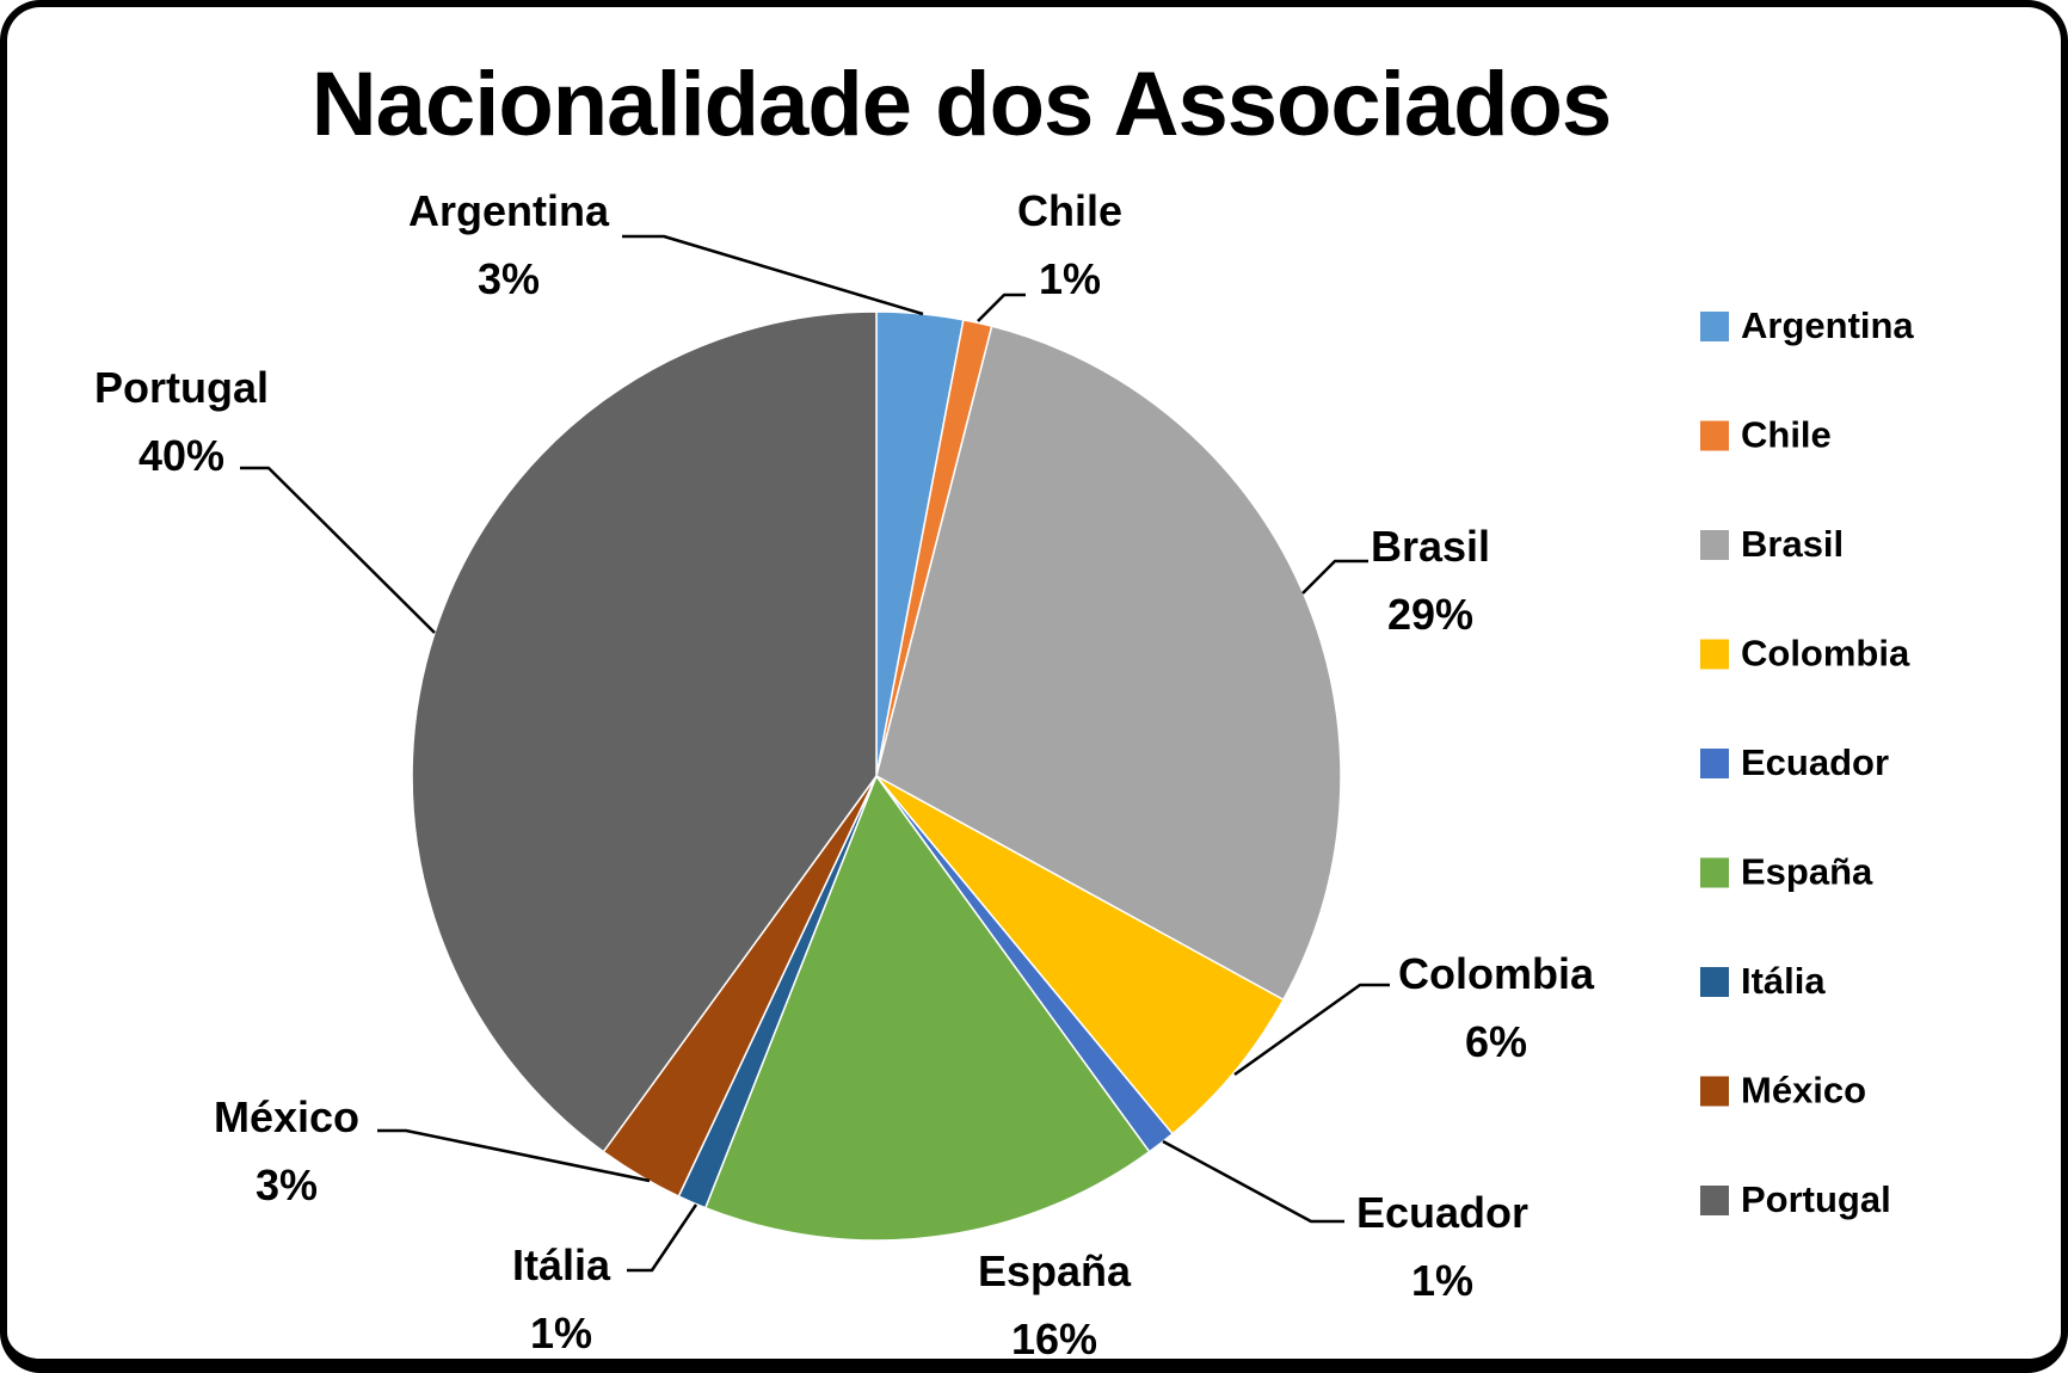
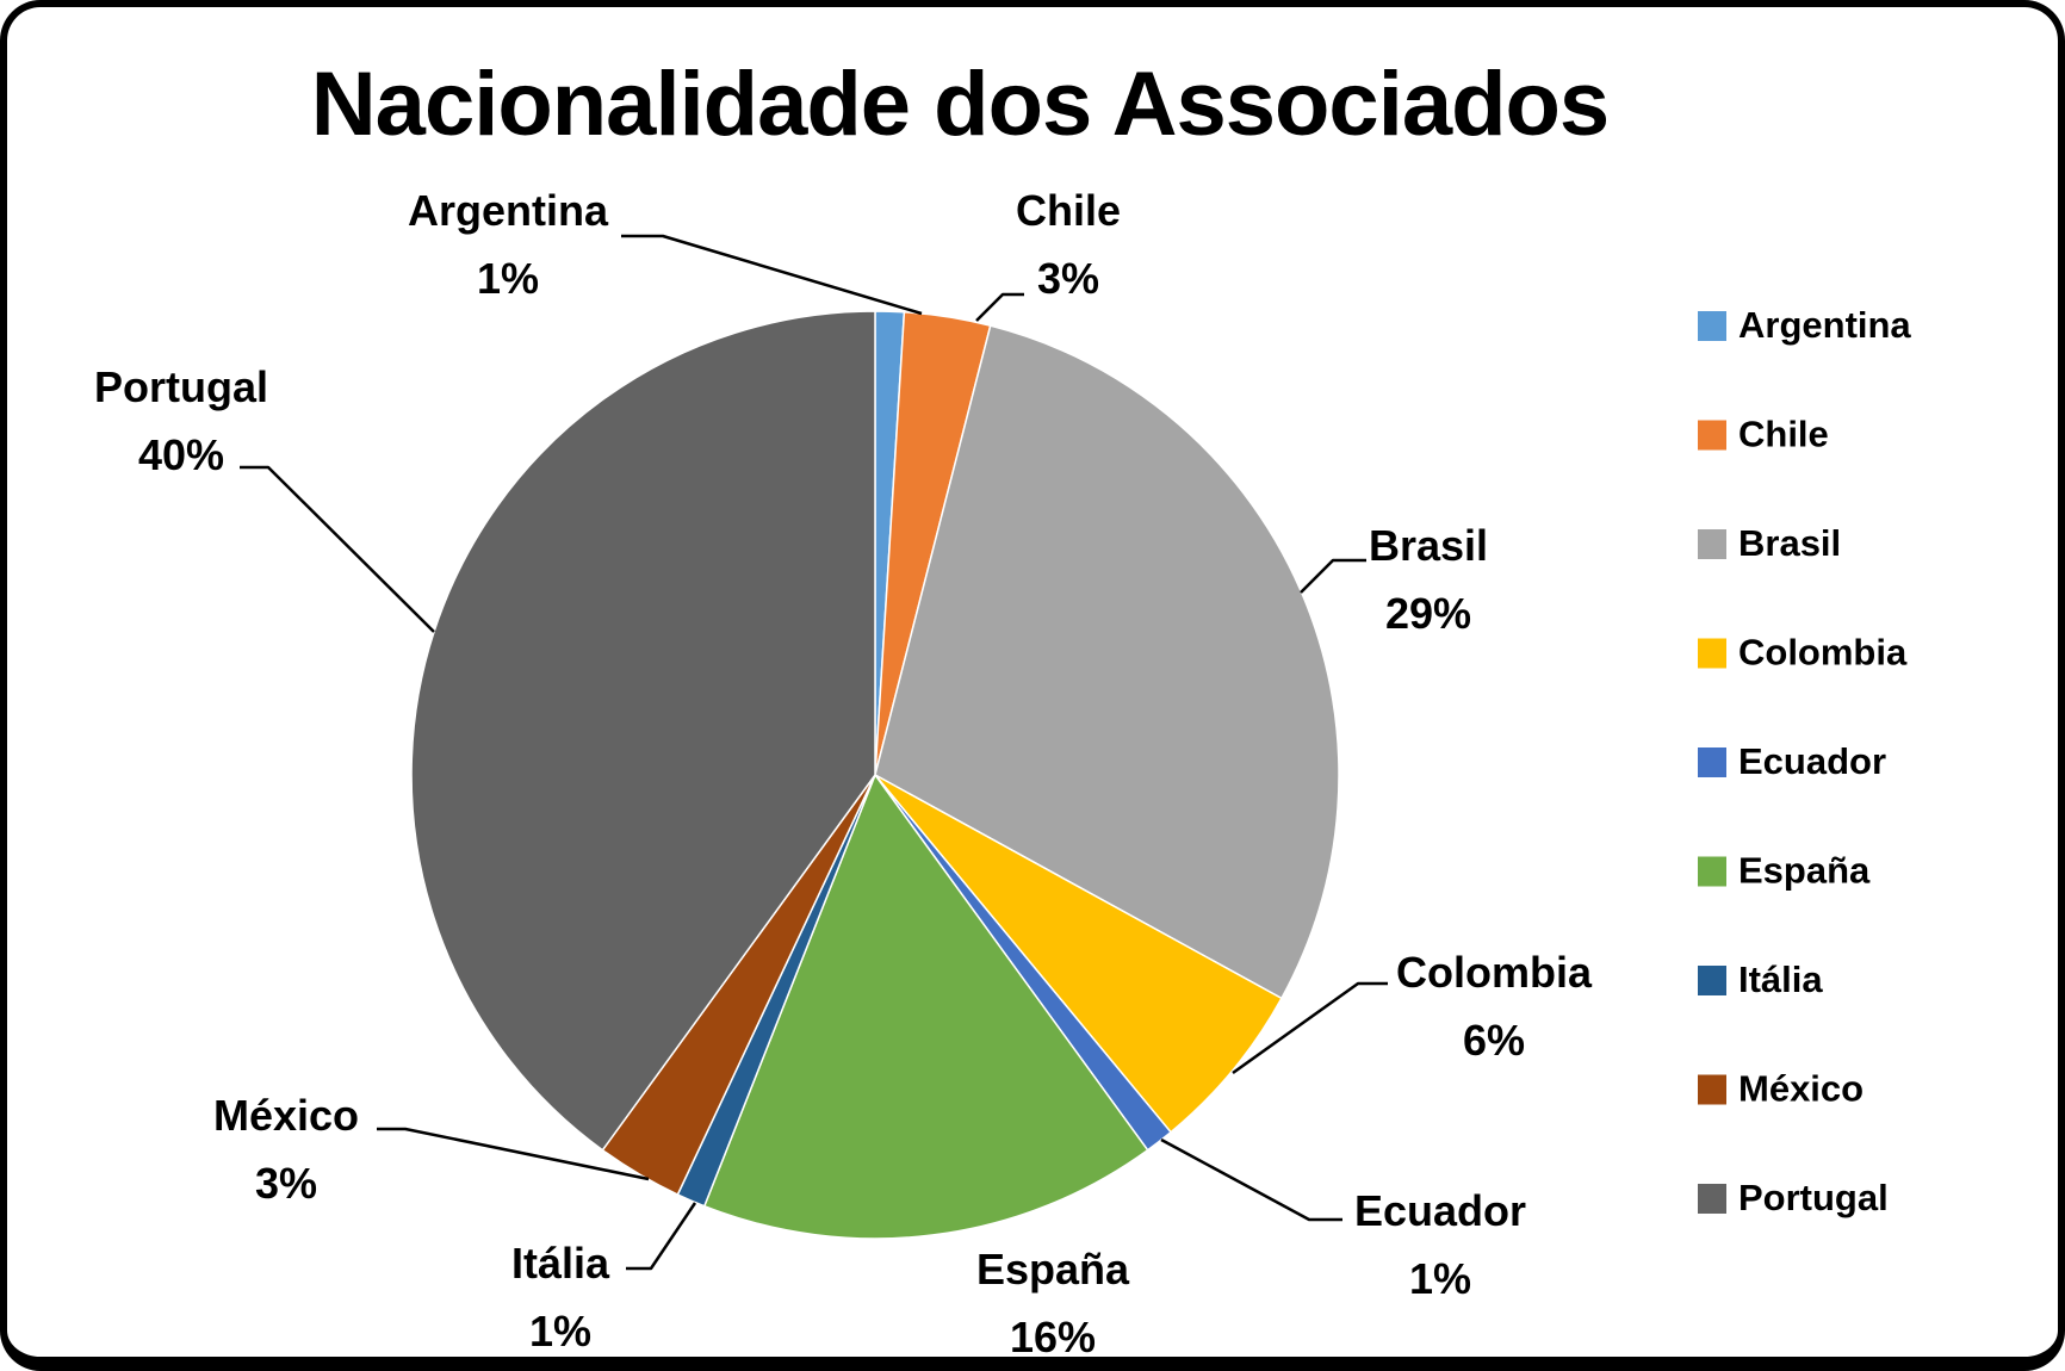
Argentina: 3% -> 1%
Chile: 1% -> 3%
